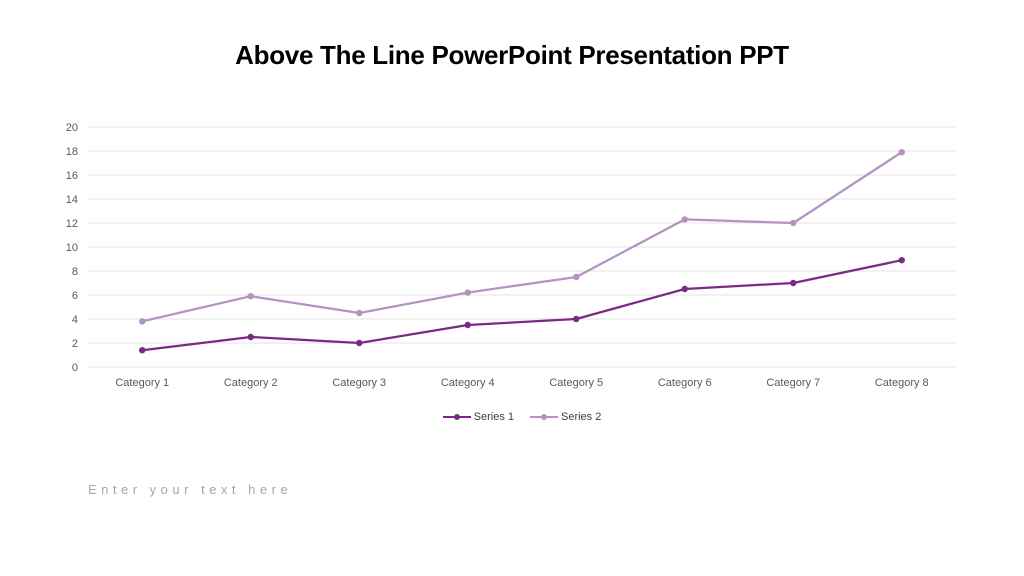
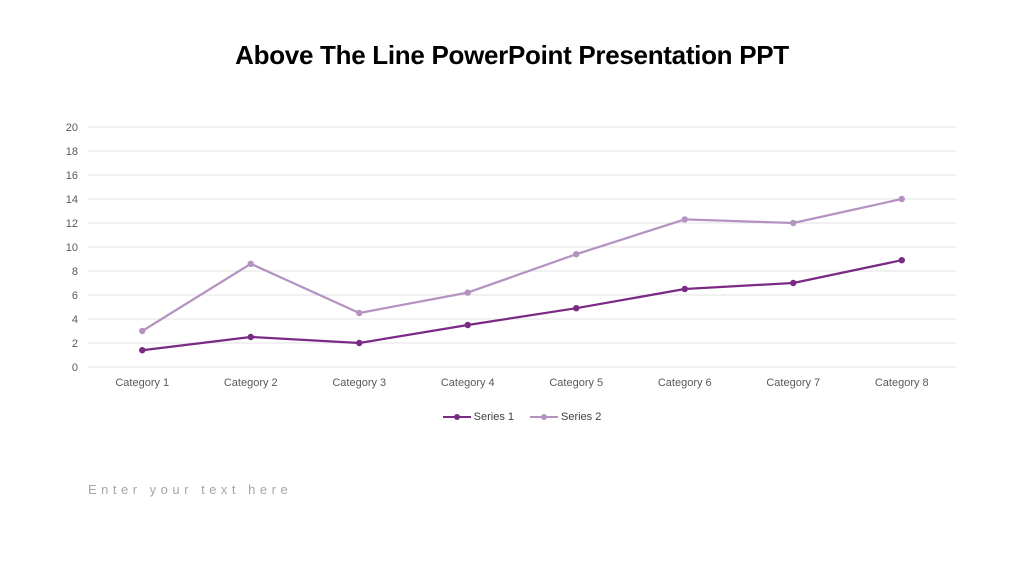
Series 2/Category 1: 3.8 -> 3.0
Series 2/Category 2: 5.9 -> 8.6
Series 1/Category 5: 4.0 -> 4.9
Series 2/Category 5: 7.5 -> 9.4
Series 2/Category 8: 17.9 -> 14.0
